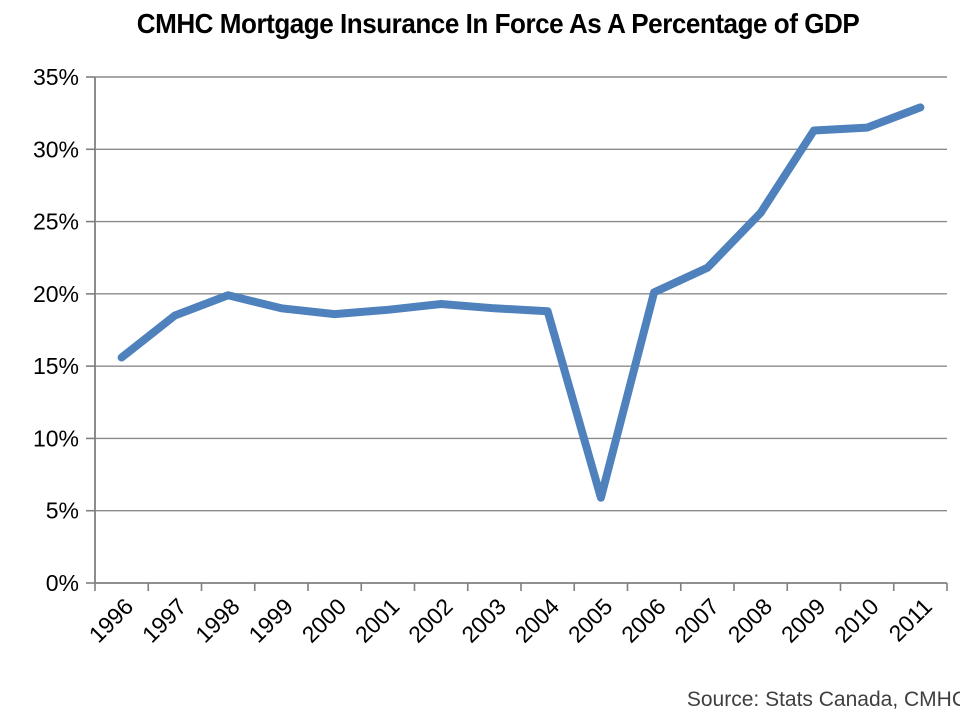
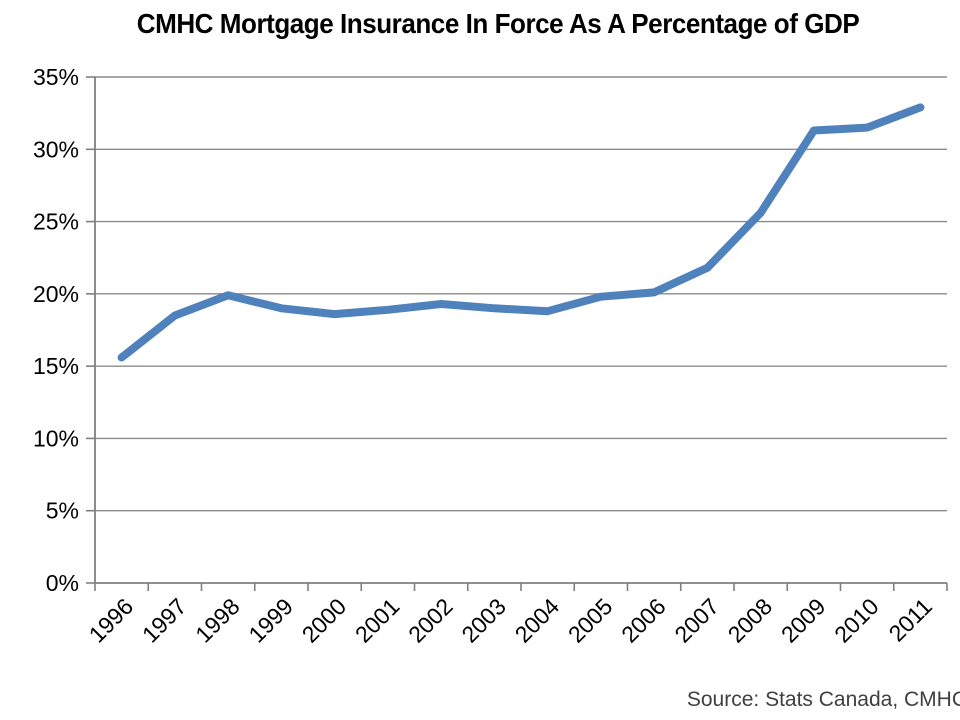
2005: 5.9% -> 19.8%
